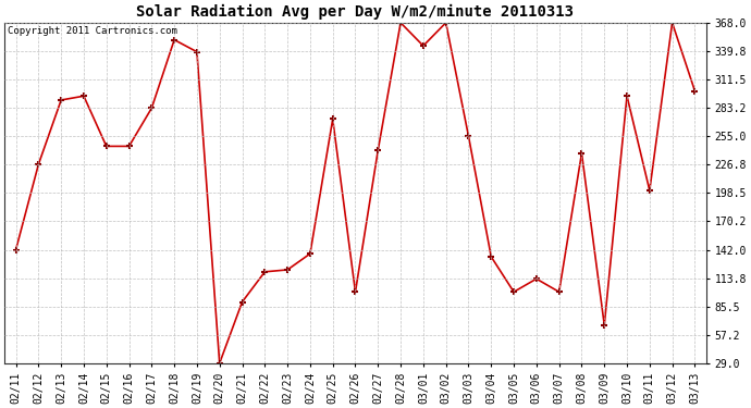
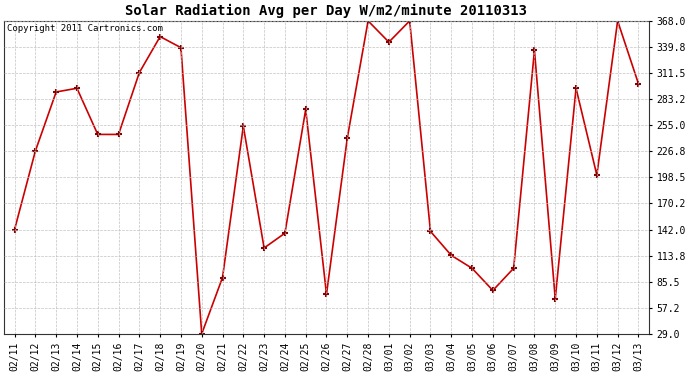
02/17: 283 -> 312
02/22: 120 -> 254
02/26: 100 -> 72
03/03: 255 -> 140
03/04: 135 -> 114
03/06: 113 -> 76
03/08: 238 -> 336
